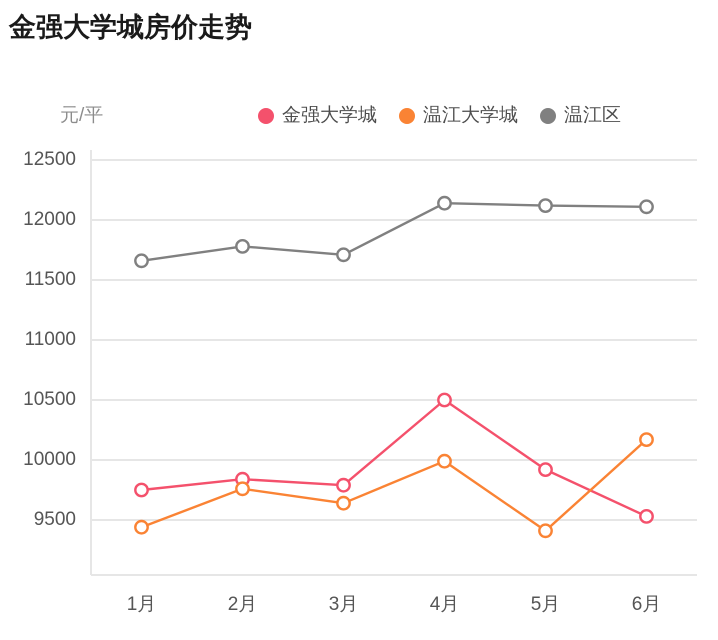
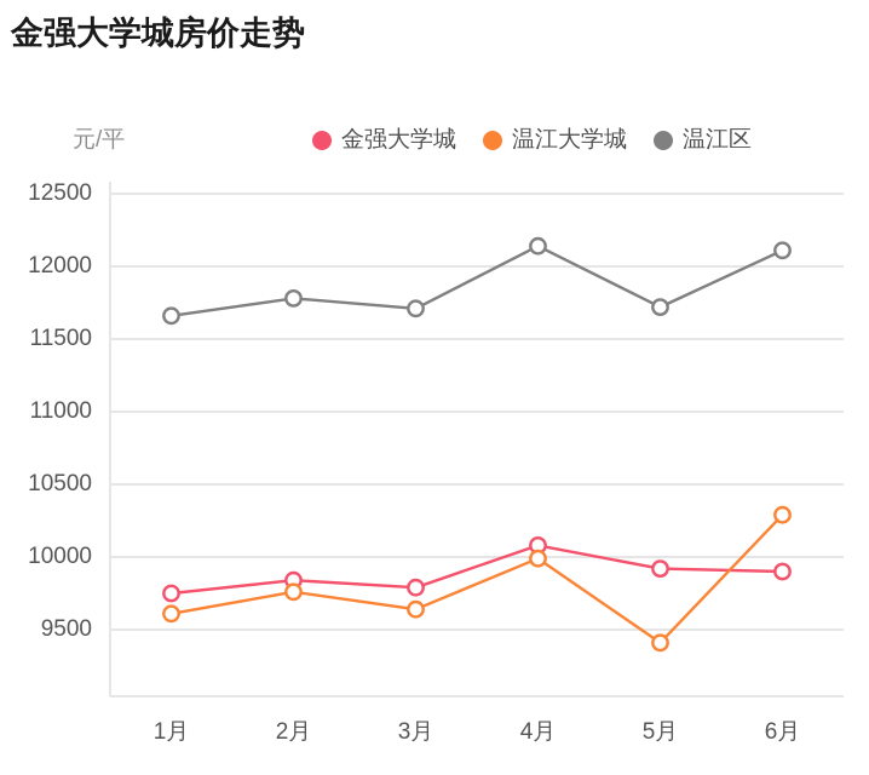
温江大学城/1月: 9440 -> 9610
金强大学城/4月: 10500 -> 10080
温江区/5月: 12120 -> 11720
金强大学城/6月: 9530 -> 9900
温江大学城/6月: 10170 -> 10290
